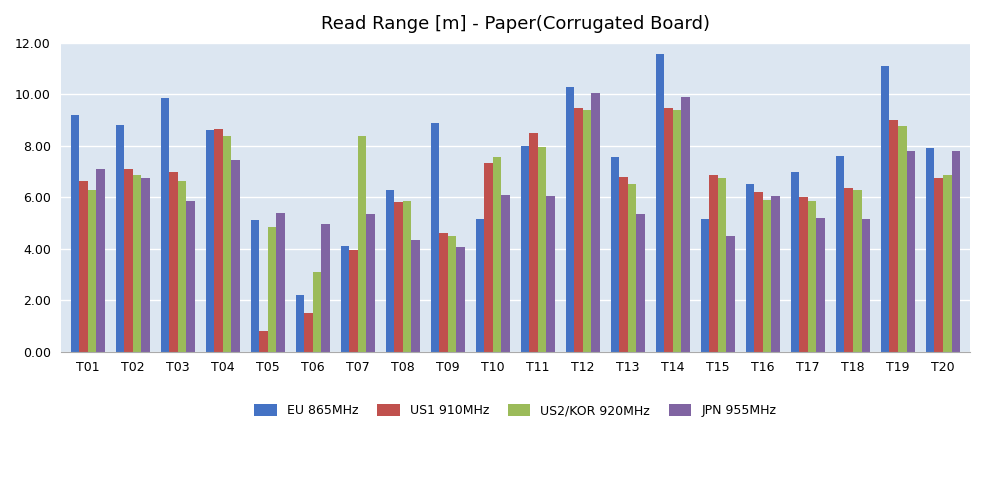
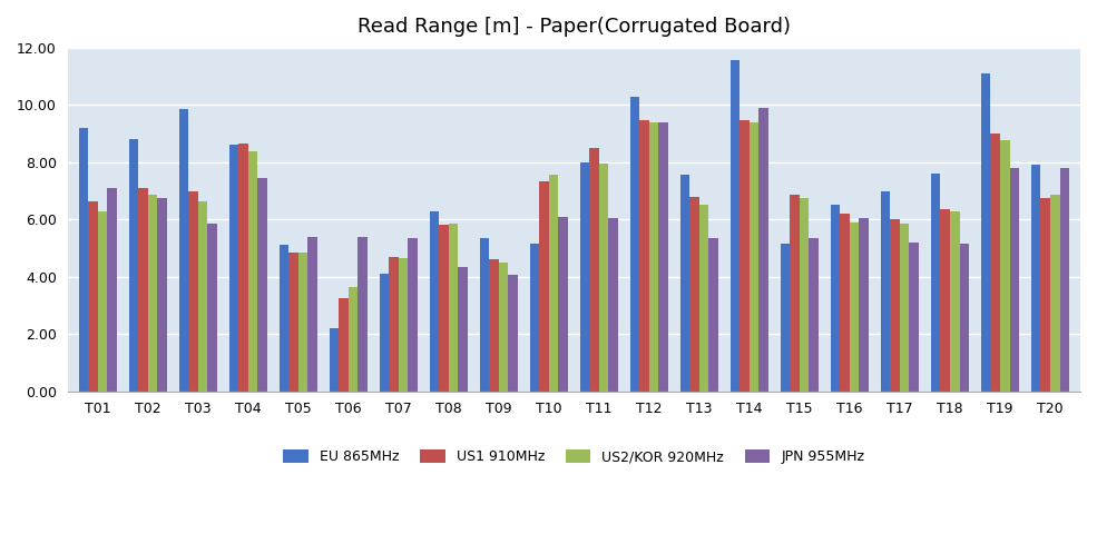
US1 910MHz/T05: 0.80 -> 4.85
US1 910MHz/T06: 1.50 -> 3.25
US2/KOR 920MHz/T06: 3.10 -> 3.65
JPN 955MHz/T06: 4.95 -> 5.40
US1 910MHz/T07: 3.95 -> 4.70
US2/KOR 920MHz/T07: 8.40 -> 4.65
EU 865MHz/T09: 8.90 -> 5.35
JPN 955MHz/T12: 10.05 -> 9.40
JPN 955MHz/T15: 4.50 -> 5.35
